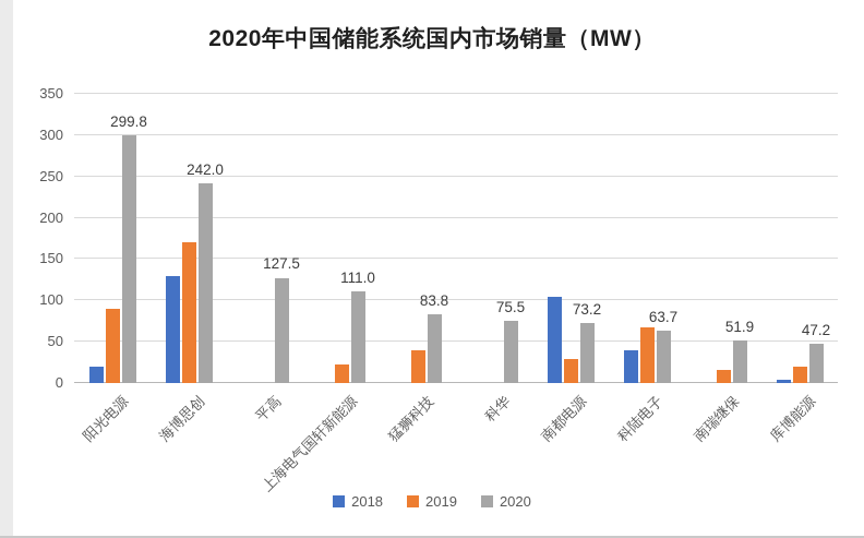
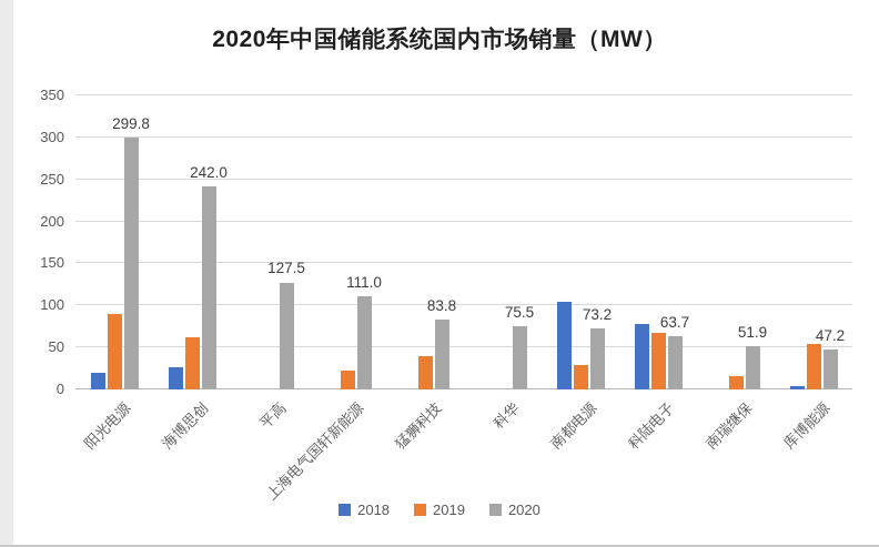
2018/海博思创: 130 -> 30
2019/海博思创: 170 -> 60
2018/科陆电子: 40 -> 80
2019/库博能源: 20 -> 50
